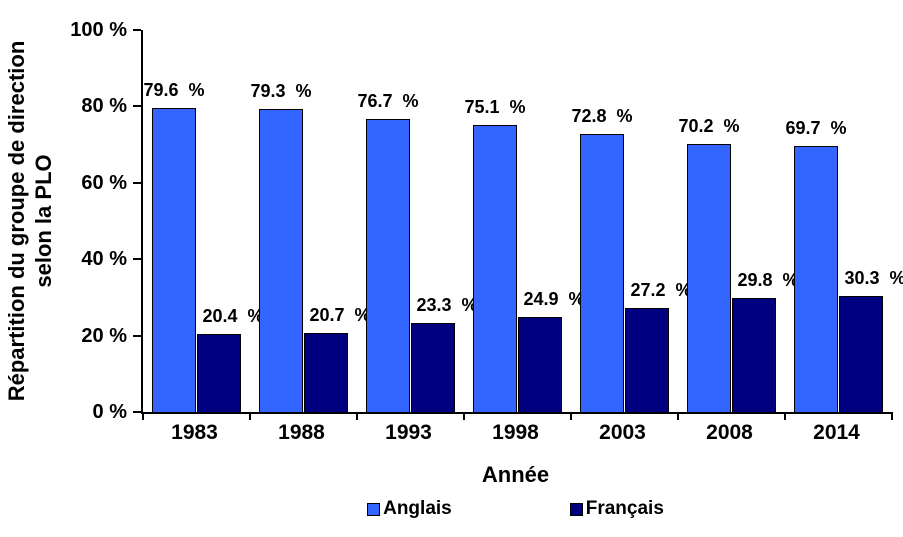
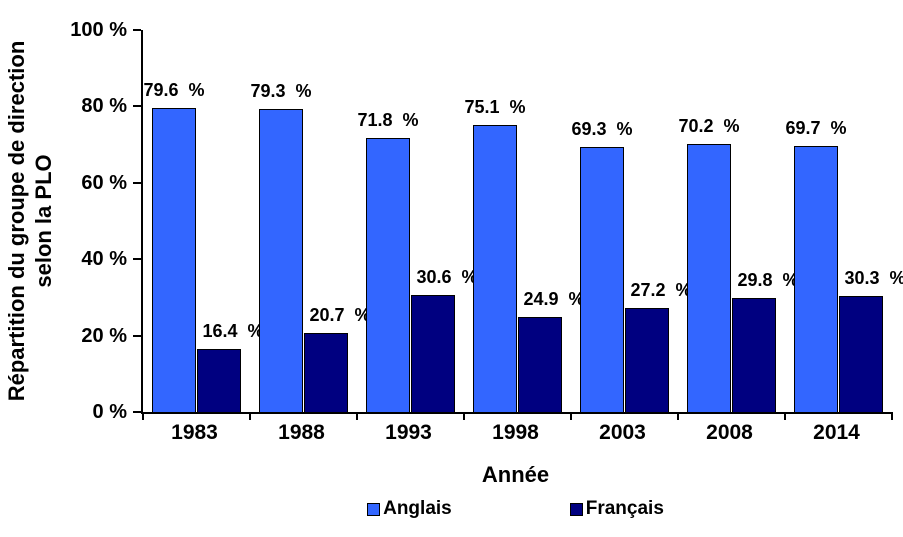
Français/1983: 20.4 -> 16.4
Anglais/1993: 76.7 -> 71.8
Français/1993: 23.3 -> 30.6
Anglais/2003: 72.8 -> 69.3
